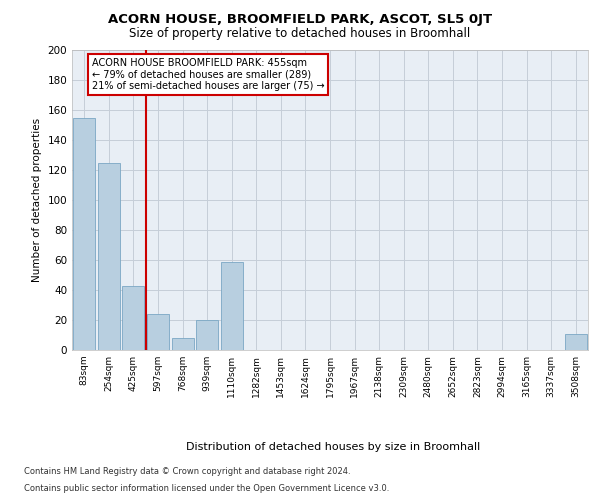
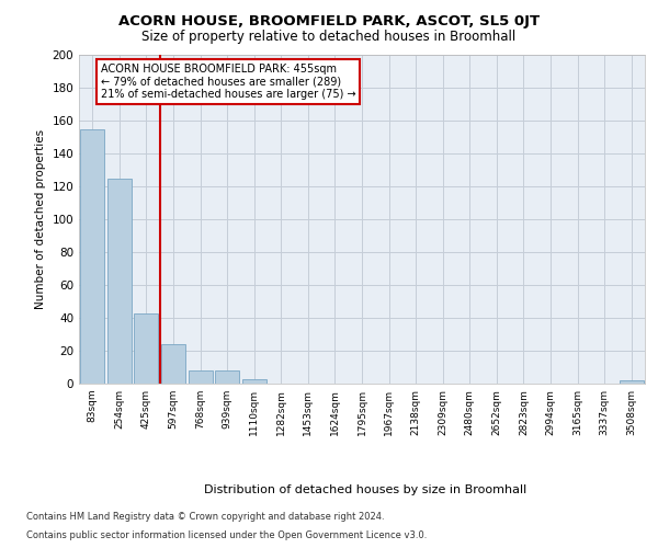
939sqm: 20 -> 8
1110sqm: 59 -> 3
3508sqm: 11 -> 2
